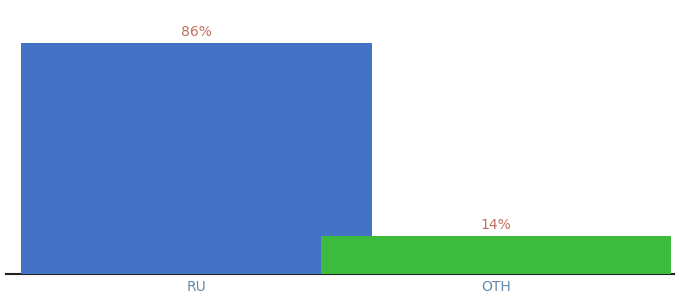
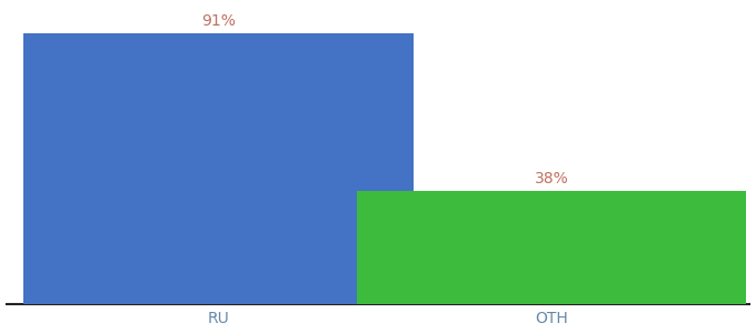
RU: 86% -> 91%
OTH: 14% -> 38%
